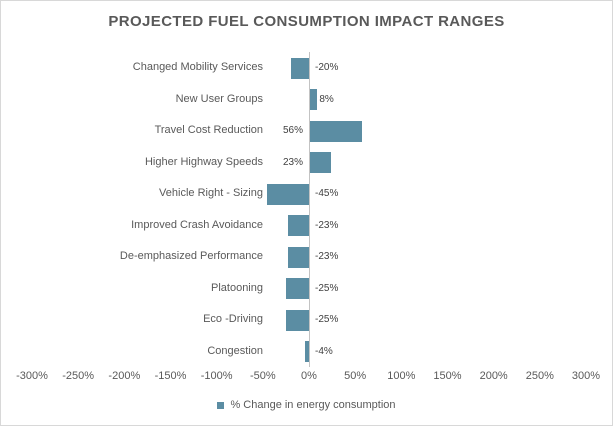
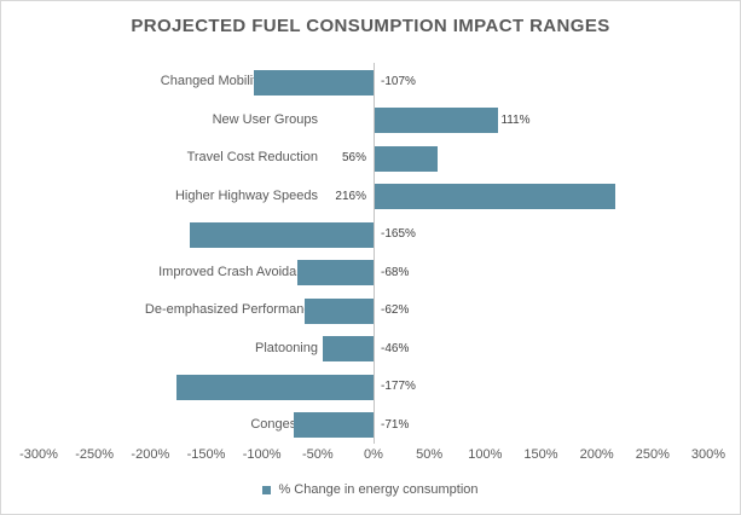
Changed Mobility Services: -20% -> -107%
New User Groups: 8% -> 111%
Higher Highway Speeds: 23% -> 216%
Vehicle Right - Sizing: -45% -> -165%
Improved Crash Avoidance: -23% -> -68%
De-emphasized Performance: -23% -> -62%
Platooning: -25% -> -46%
Eco -Driving: -25% -> -177%
Congestion: -4% -> -71%
